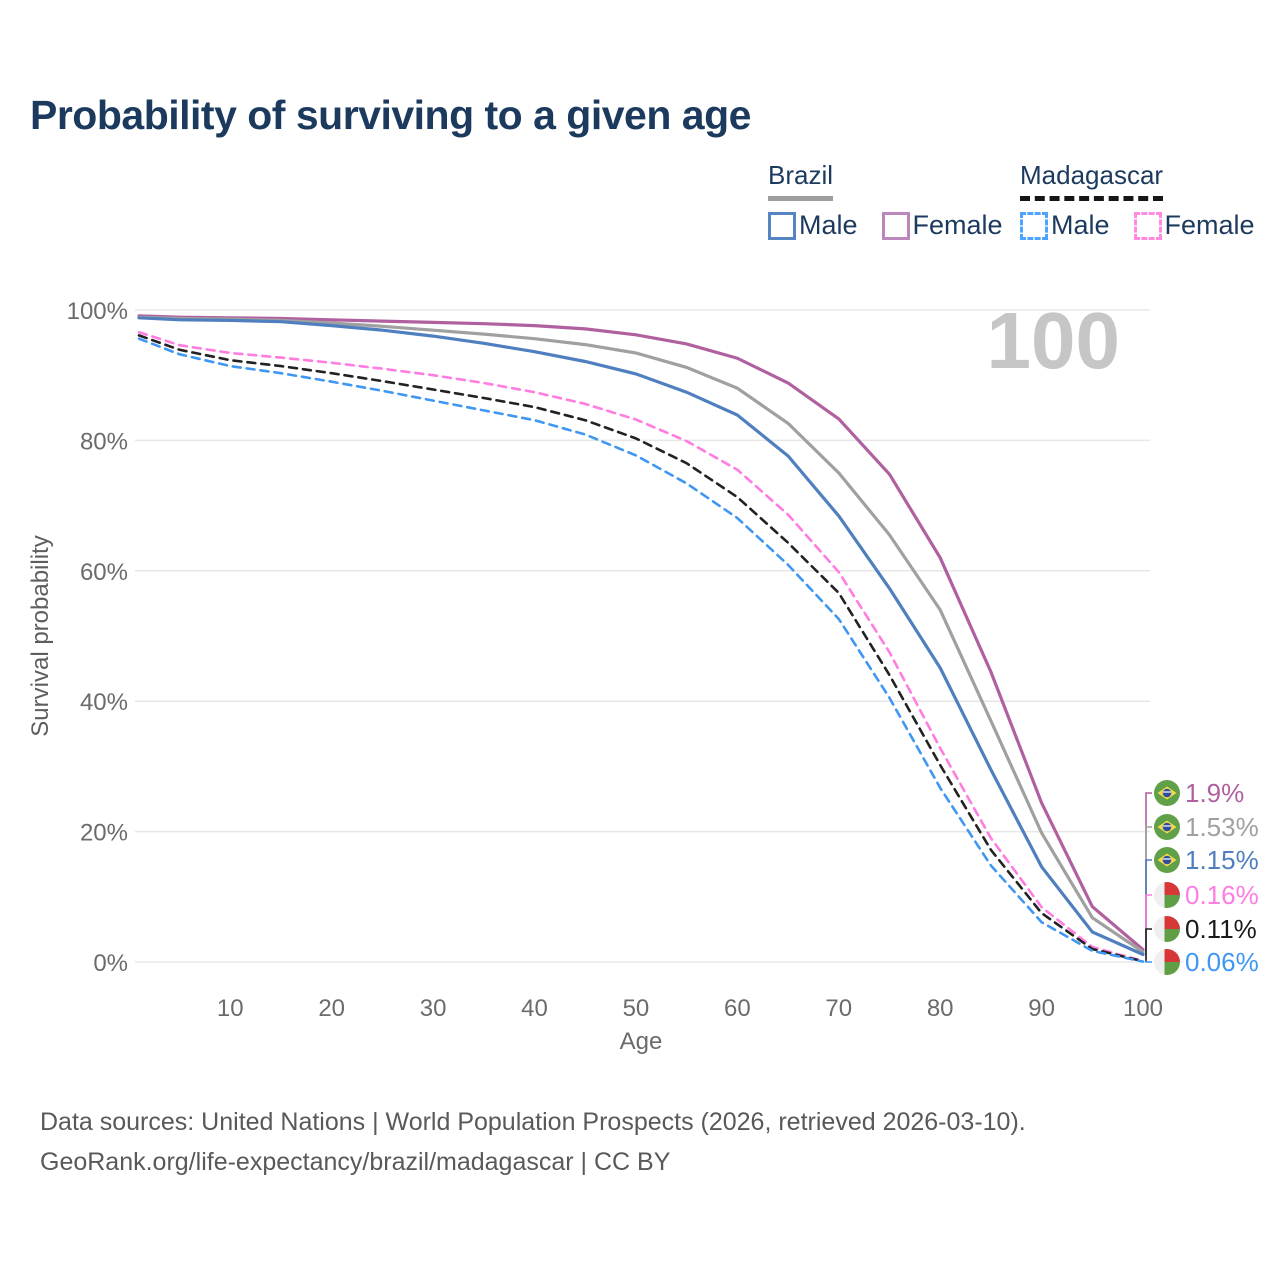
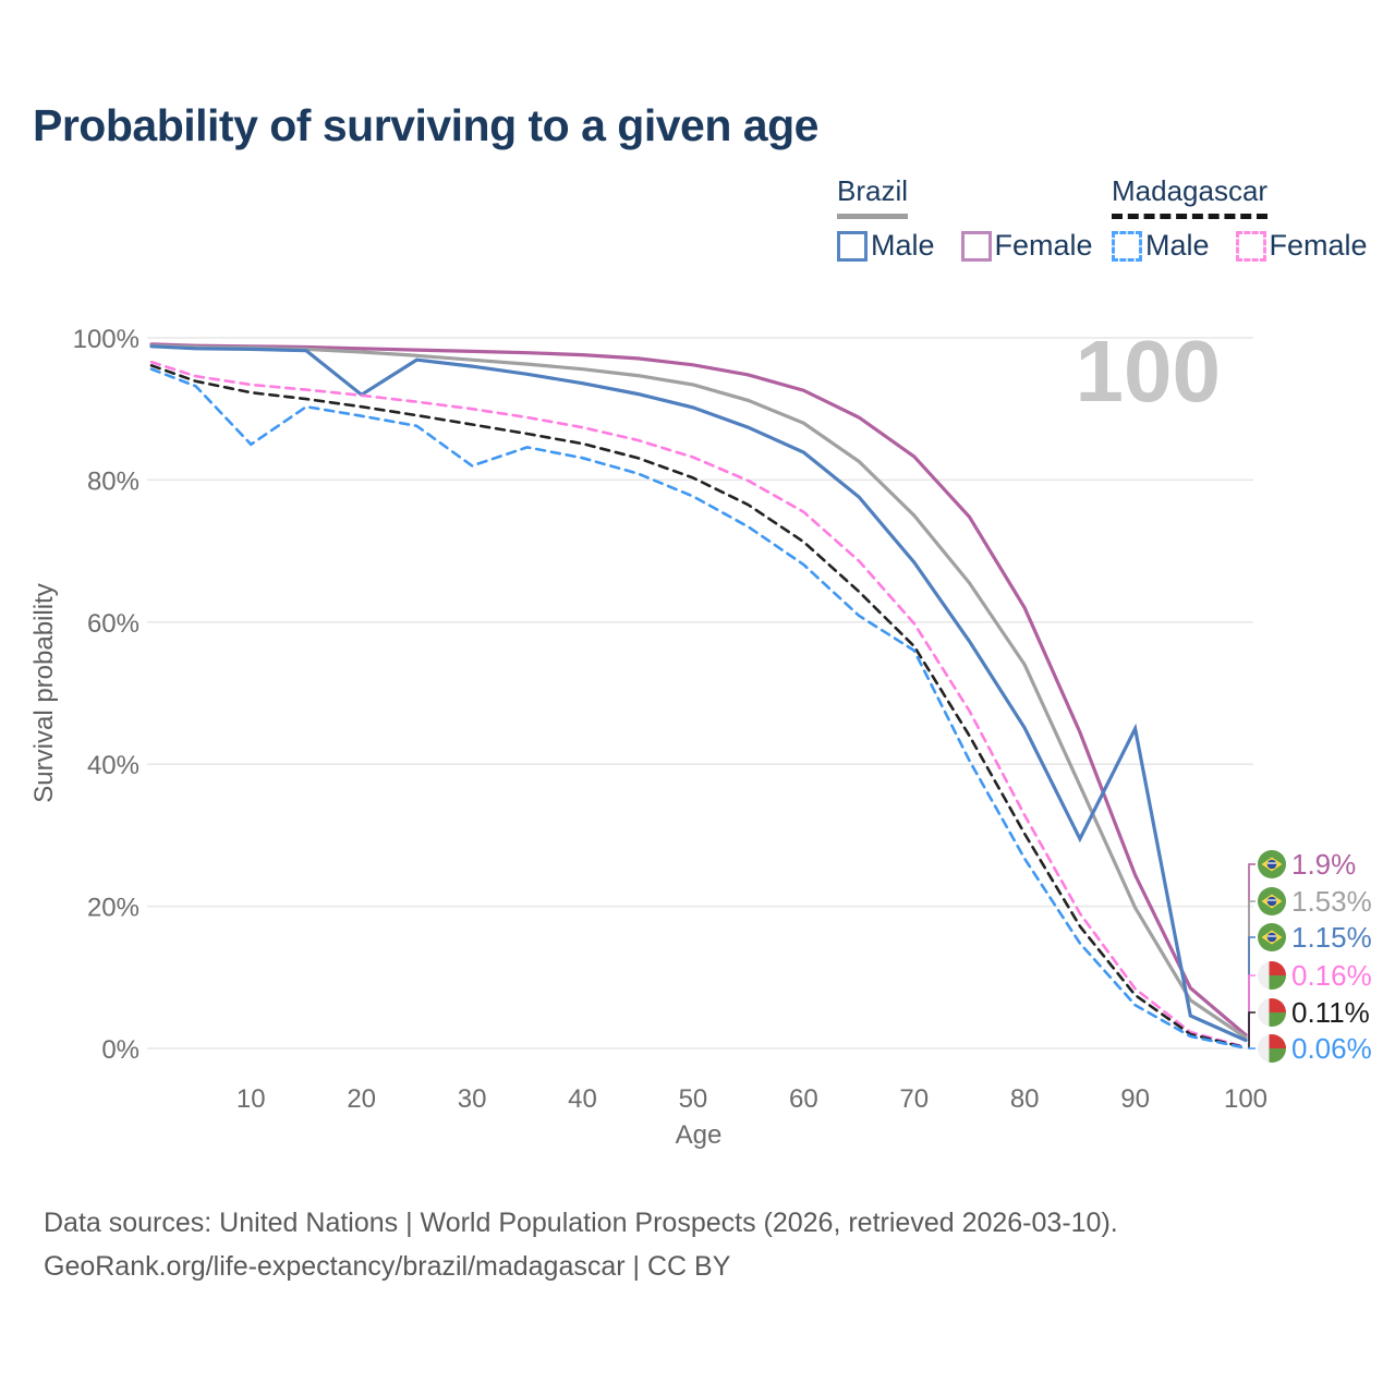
Madagascar Male/10: 91% -> 85%
Brazil Male/20: 98% -> 92%
Madagascar Male/30: 86% -> 82%
Madagascar Male/70: 53% -> 56%
Brazil Male/90: 15% -> 45%
